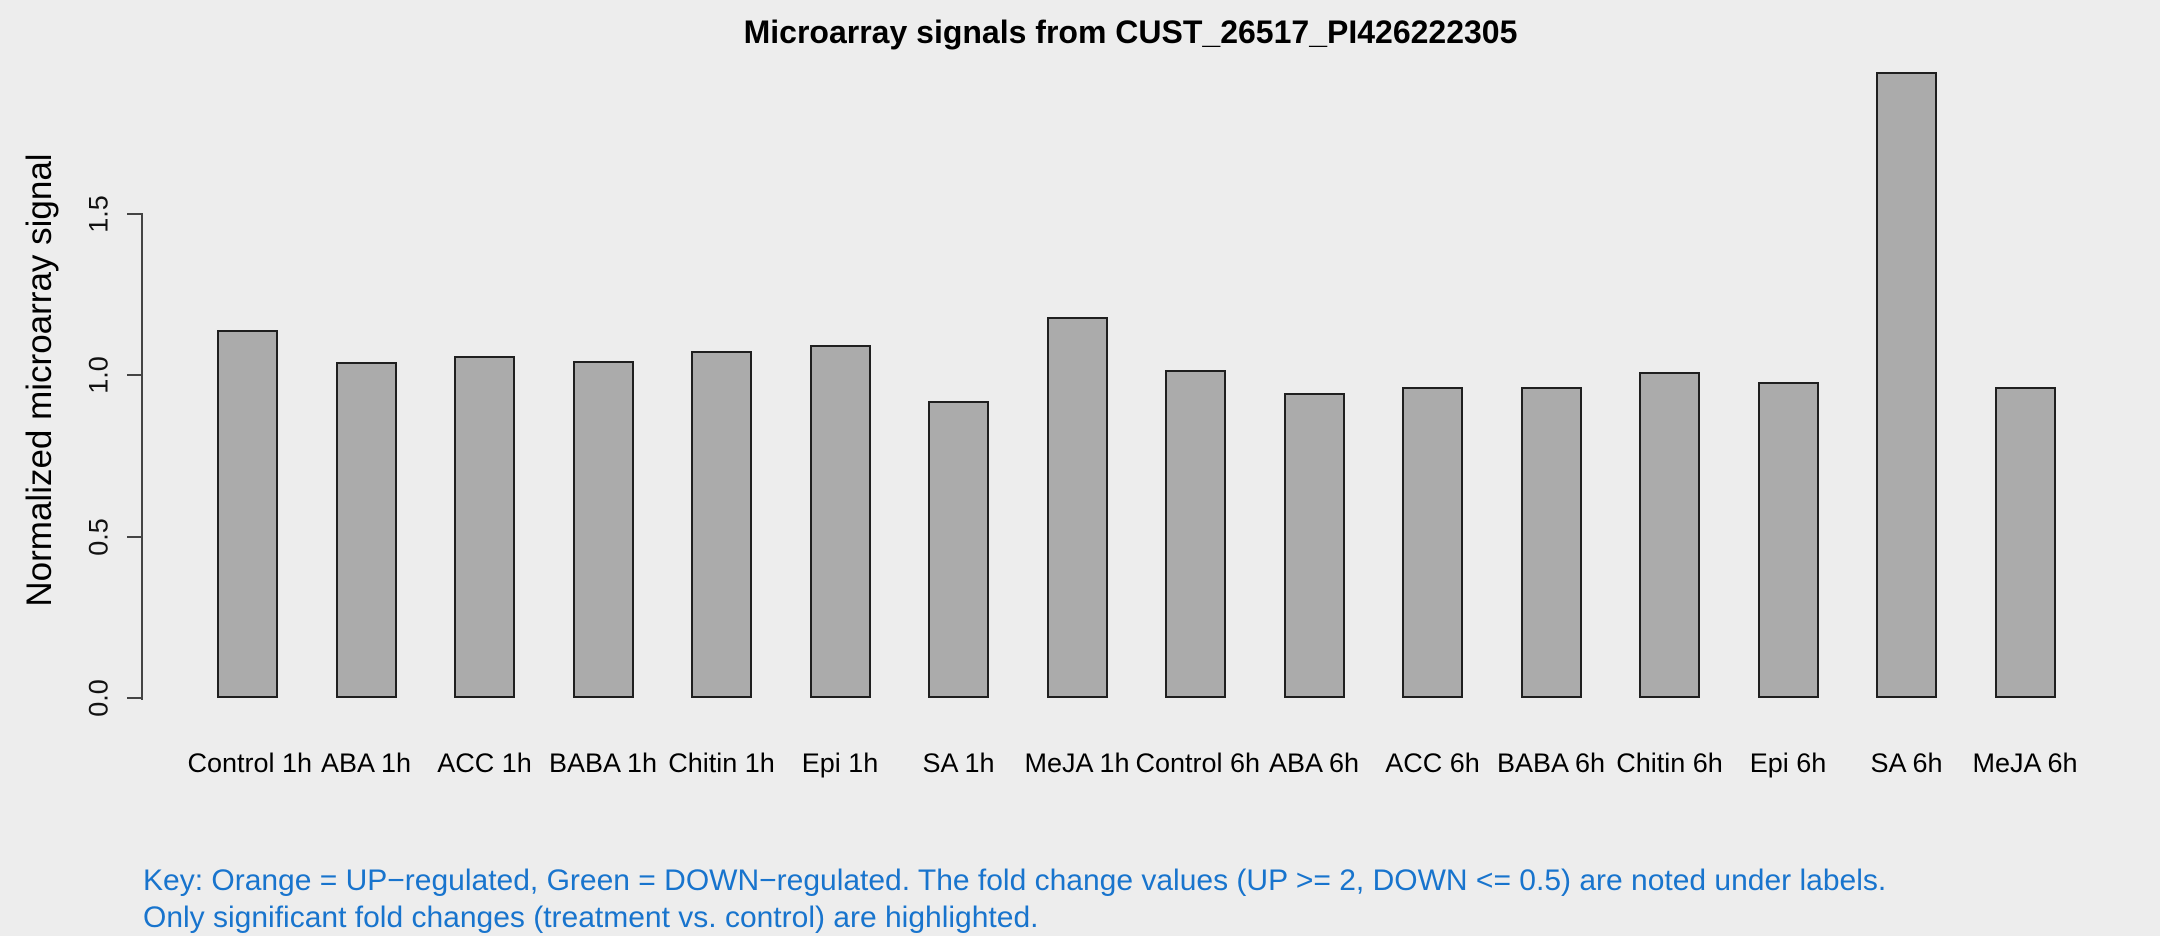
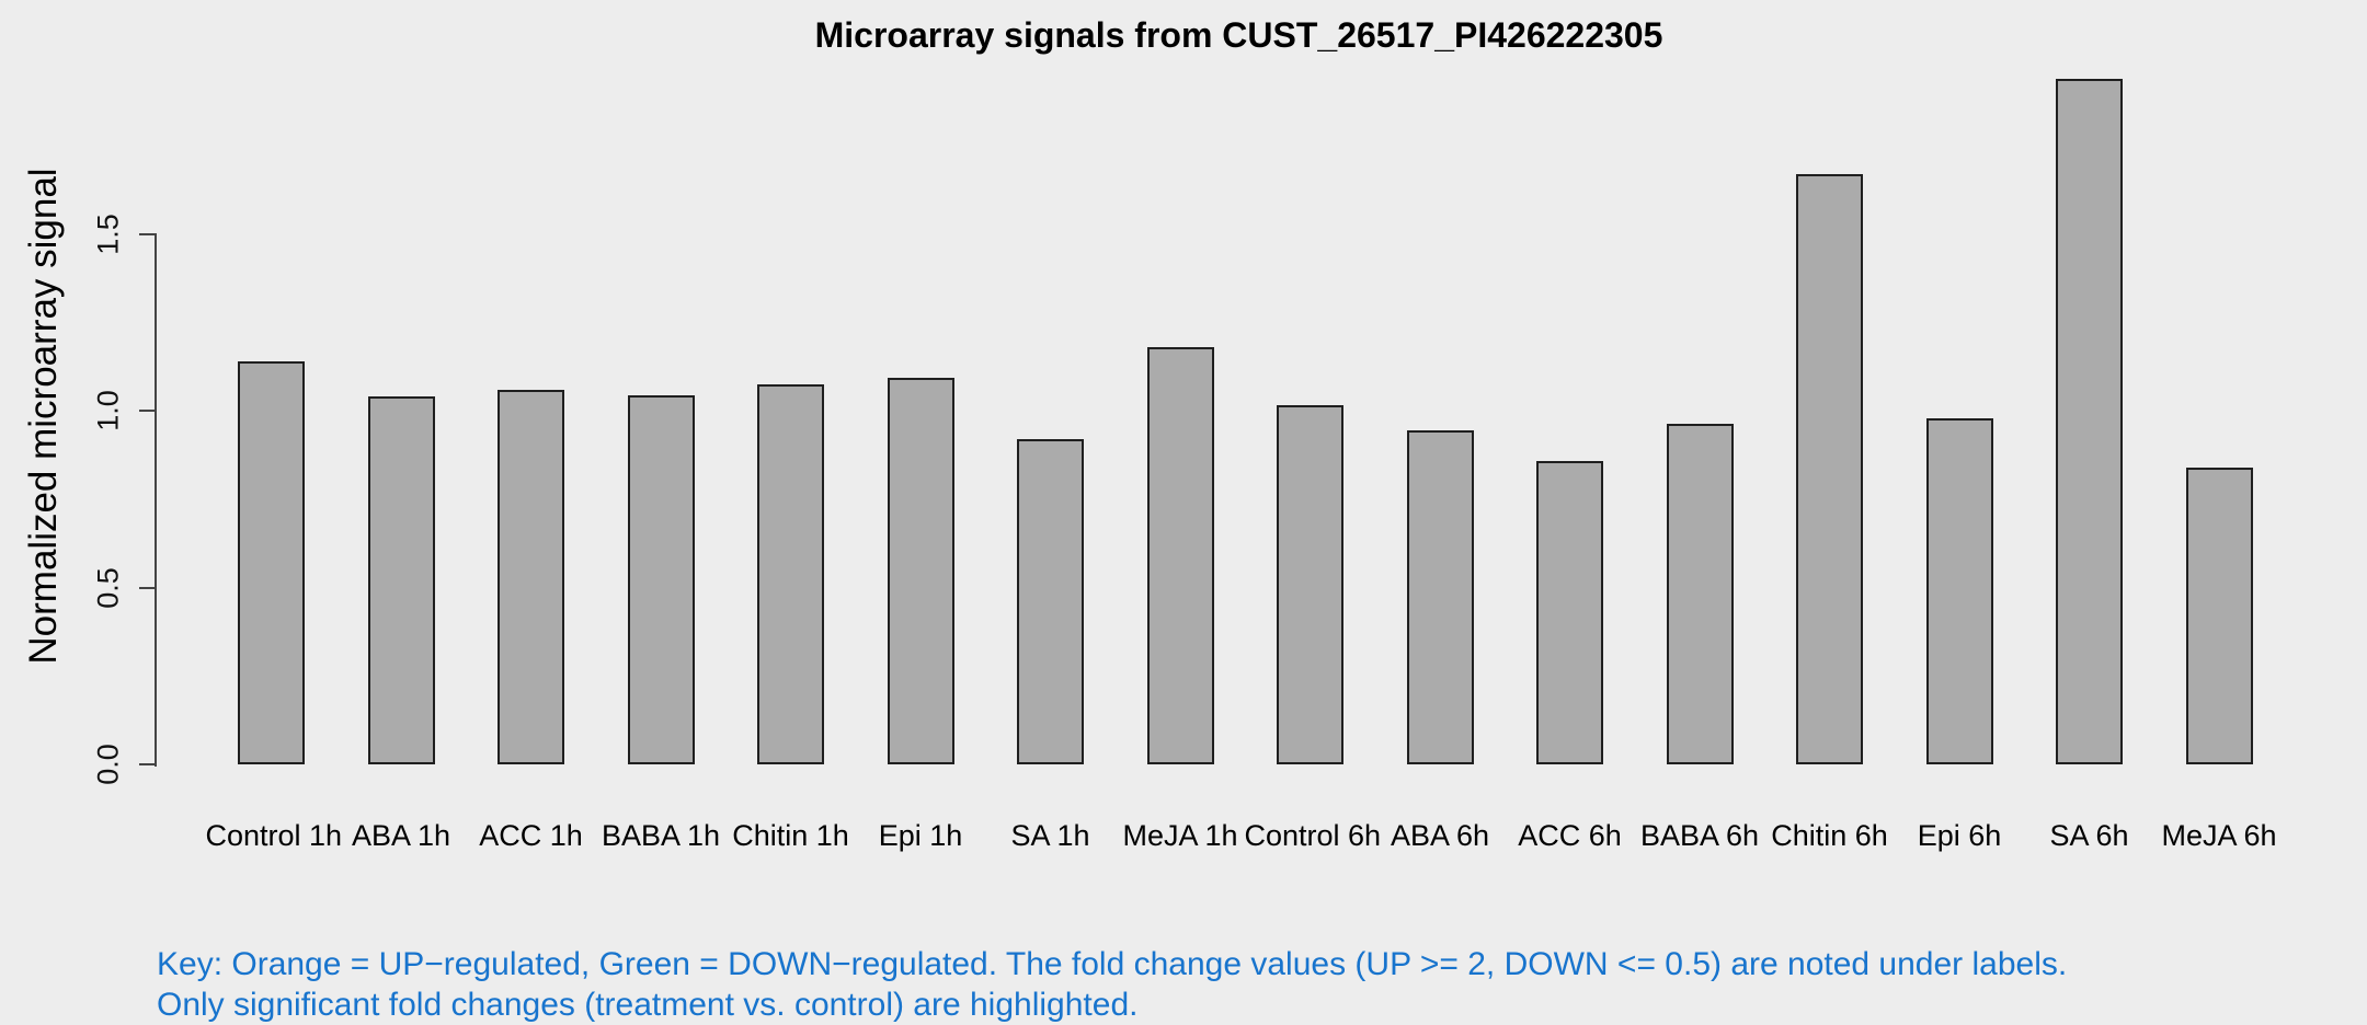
ACC 6h: 0.96 -> 0.86
Chitin 6h: 1.01 -> 1.67
MeJA 6h: 0.96 -> 0.84
